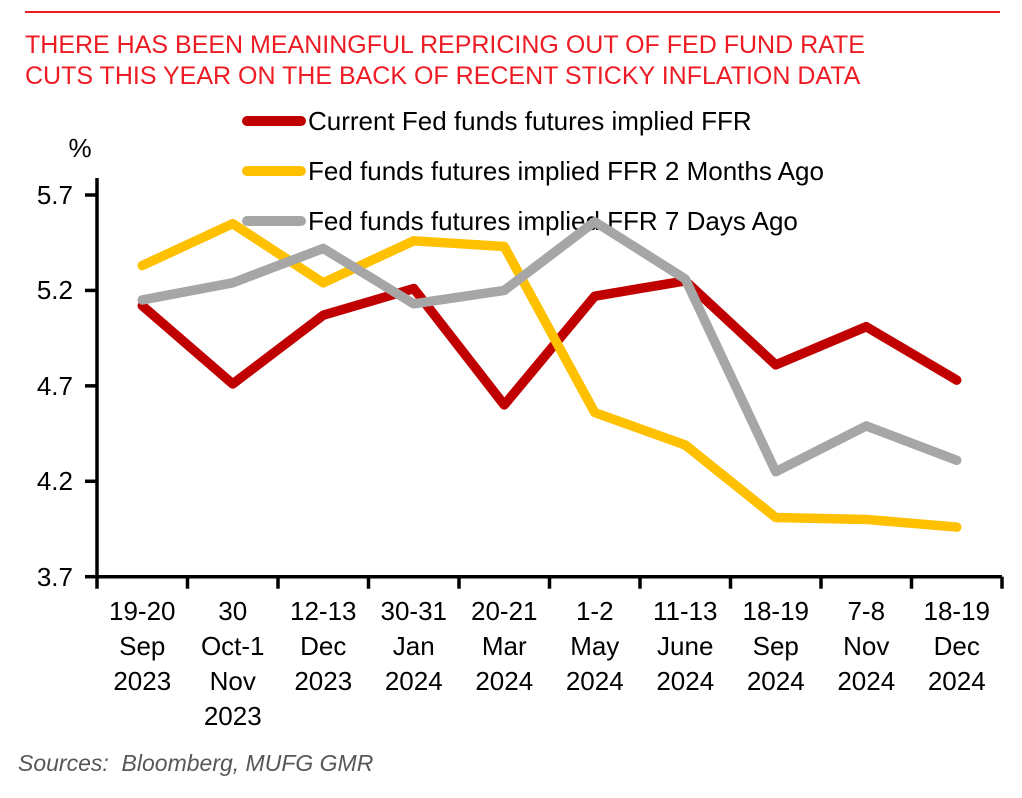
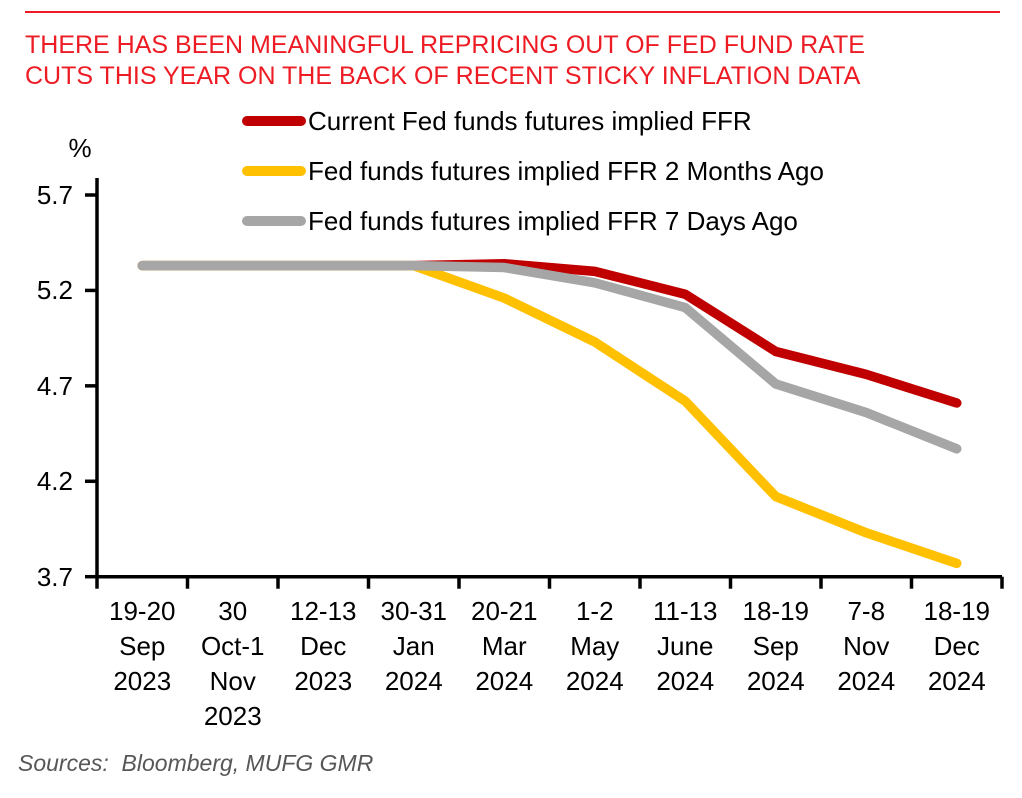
Current Fed funds futures implied FFR/19-20 Sep 2023: 5.12 -> 5.33
Fed funds futures implied FFR 7 Days Ago/19-20 Sep 2023: 5.15 -> 5.33
Current Fed funds futures implied FFR/30 Oct-1 Nov 2023: 4.71 -> 5.33
Fed funds futures implied FFR 2 Months Ago/30 Oct-1 Nov 2023: 5.55 -> 5.33
Fed funds futures implied FFR 7 Days Ago/30 Oct-1 Nov 2023: 5.24 -> 5.33
Current Fed funds futures implied FFR/12-13 Dec 2023: 5.07 -> 5.33
Fed funds futures implied FFR 2 Months Ago/12-13 Dec 2023: 5.24 -> 5.33
Fed funds futures implied FFR 7 Days Ago/12-13 Dec 2023: 5.42 -> 5.33
Current Fed funds futures implied FFR/30-31 Jan 2024: 5.21 -> 5.33
Fed funds futures implied FFR 2 Months Ago/30-31 Jan 2024: 5.46 -> 5.33
Fed funds futures implied FFR 7 Days Ago/30-31 Jan 2024: 5.13 -> 5.33
Current Fed funds futures implied FFR/20-21 Mar 2024: 4.60 -> 5.34
Fed funds futures implied FFR 2 Months Ago/20-21 Mar 2024: 5.43 -> 5.16
Fed funds futures implied FFR 7 Days Ago/20-21 Mar 2024: 5.20 -> 5.32
Current Fed funds futures implied FFR/1-2 May 2024: 5.17 -> 5.30
Fed funds futures implied FFR 2 Months Ago/1-2 May 2024: 4.56 -> 4.93
Fed funds futures implied FFR 7 Days Ago/1-2 May 2024: 5.56 -> 5.24
Current Fed funds futures implied FFR/11-13 June 2024: 5.25 -> 5.18
Fed funds futures implied FFR 2 Months Ago/11-13 June 2024: 4.39 -> 4.62
Fed funds futures implied FFR 7 Days Ago/11-13 June 2024: 5.26 -> 5.11
Current Fed funds futures implied FFR/18-19 Sep 2024: 4.81 -> 4.88
Fed funds futures implied FFR 2 Months Ago/18-19 Sep 2024: 4.01 -> 4.12
Fed funds futures implied FFR 7 Days Ago/18-19 Sep 2024: 4.25 -> 4.71
Current Fed funds futures implied FFR/7-8 Nov 2024: 5.01 -> 4.76
Fed funds futures implied FFR 2 Months Ago/7-8 Nov 2024: 4.00 -> 3.93
Fed funds futures implied FFR 7 Days Ago/7-8 Nov 2024: 4.49 -> 4.56
Current Fed funds futures implied FFR/18-19 Dec 2024: 4.73 -> 4.61
Fed funds futures implied FFR 2 Months Ago/18-19 Dec 2024: 3.96 -> 3.77
Fed funds futures implied FFR 7 Days Ago/18-19 Dec 2024: 4.31 -> 4.37
